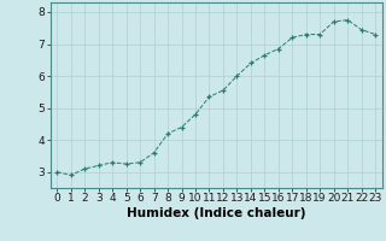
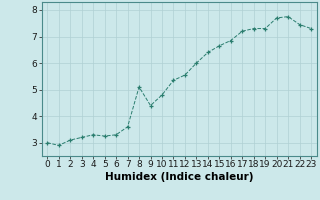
8: 4.20 -> 5.10
